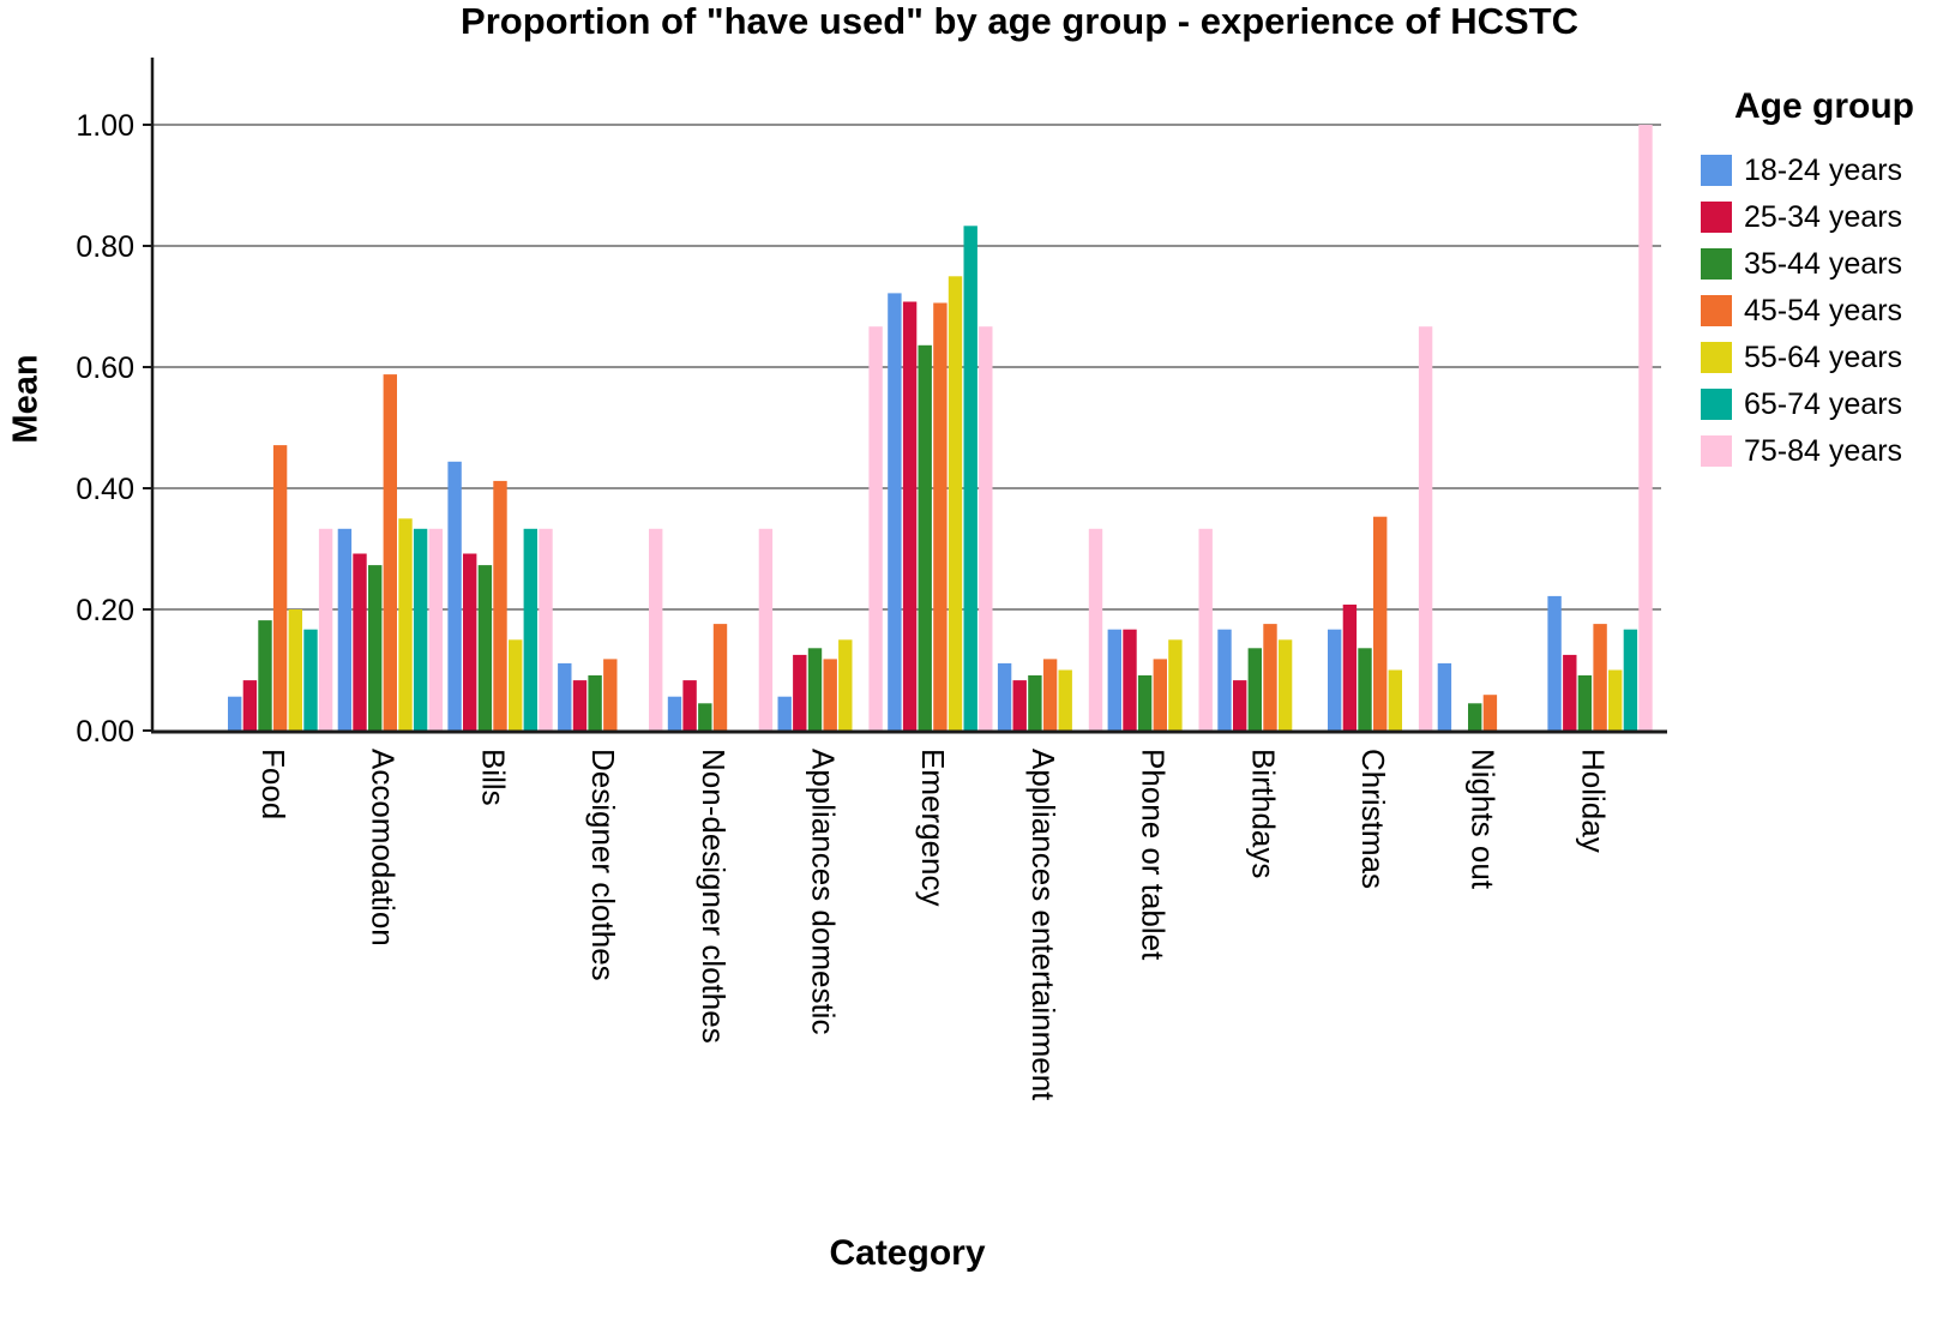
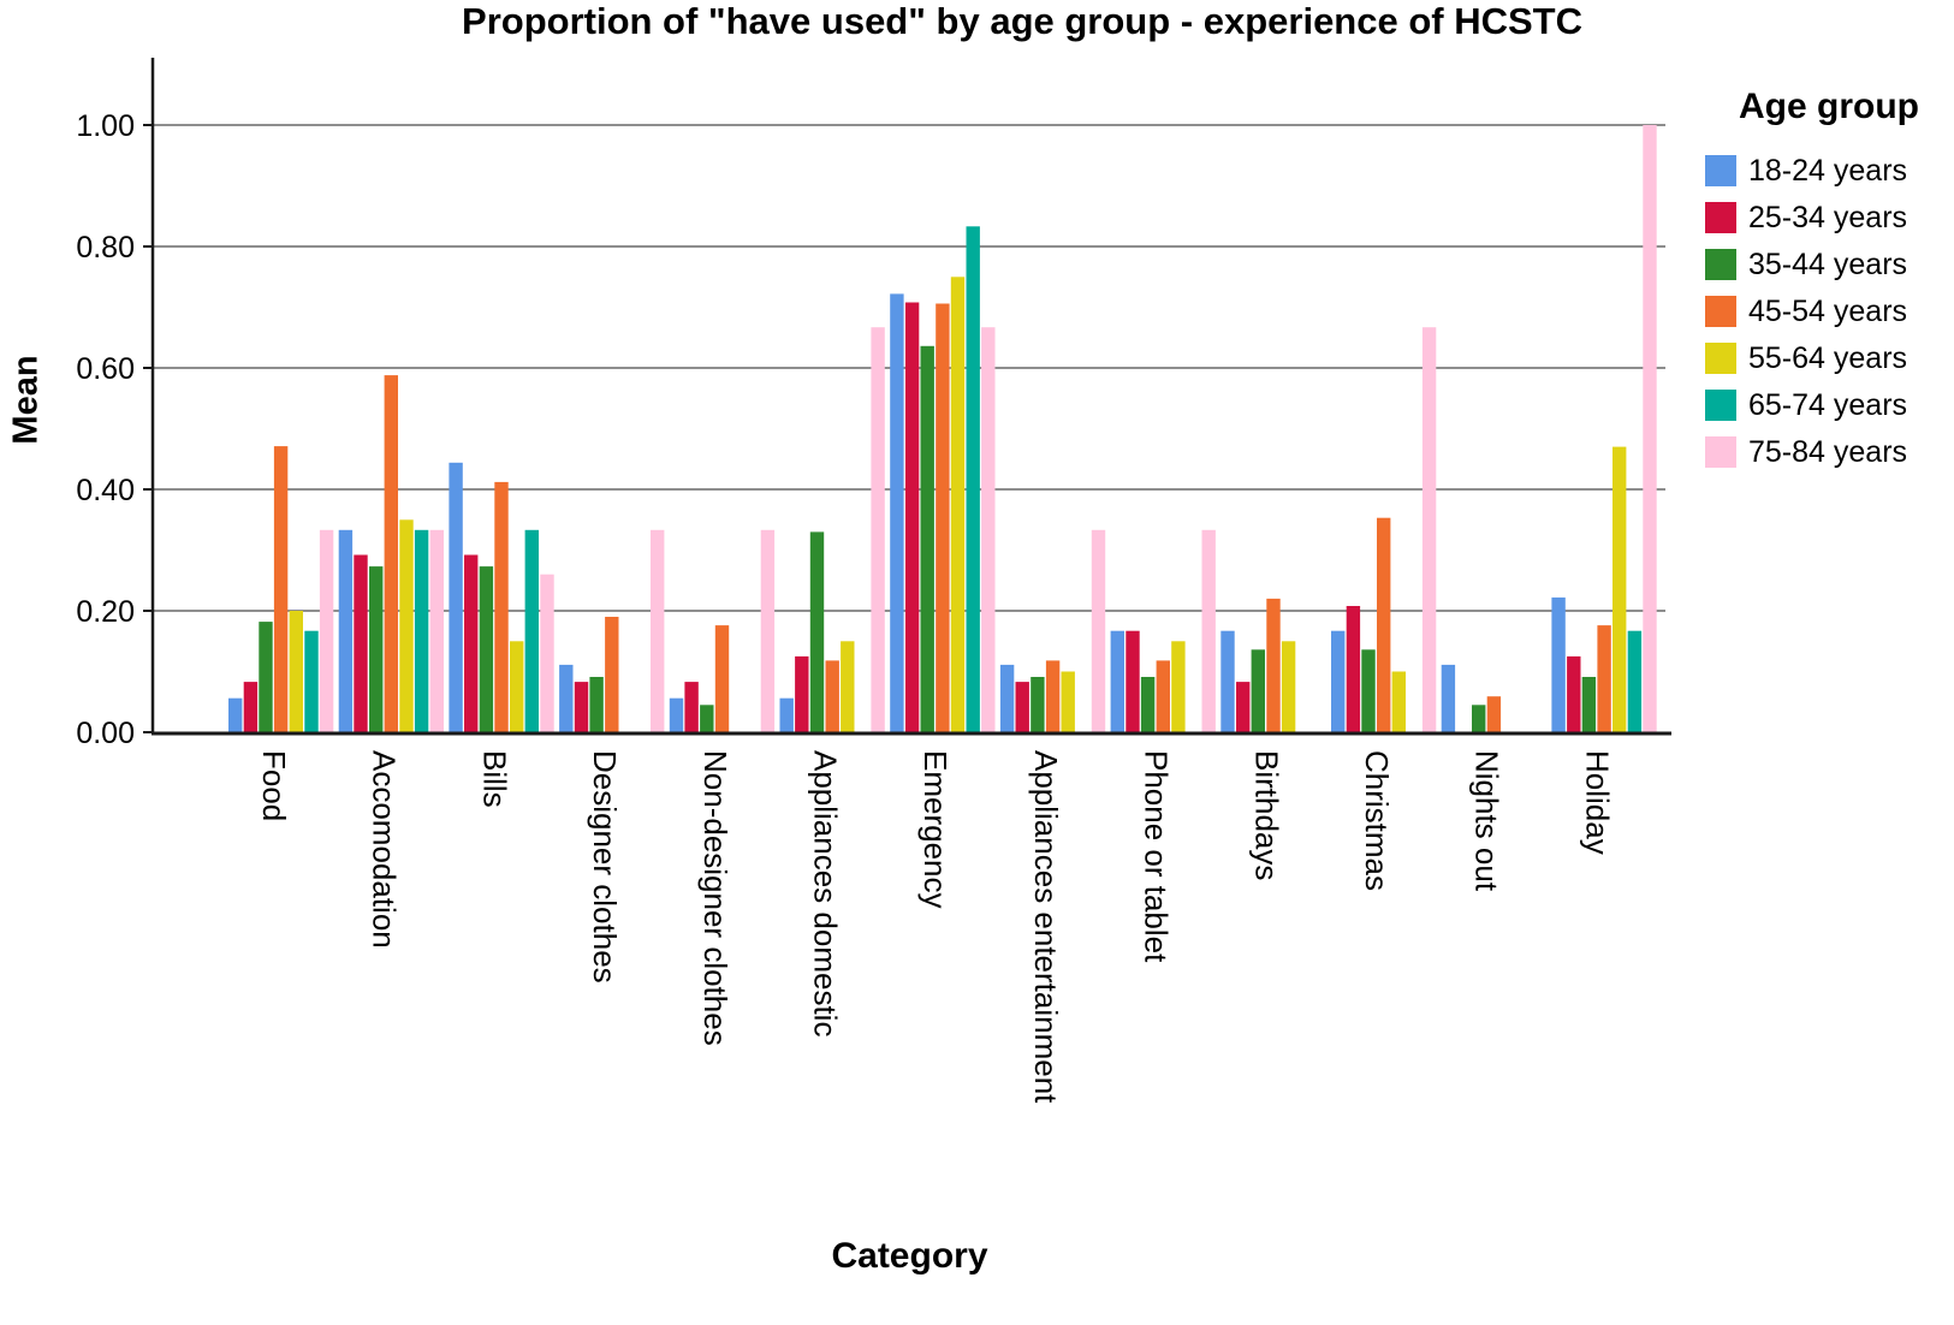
75-84 years/Bills: 0.33 -> 0.26
45-54 years/Designer clothes: 0.12 -> 0.19
35-44 years/Appliances domestic: 0.14 -> 0.33
45-54 years/Birthdays: 0.18 -> 0.22
55-64 years/Holiday: 0.10 -> 0.47
